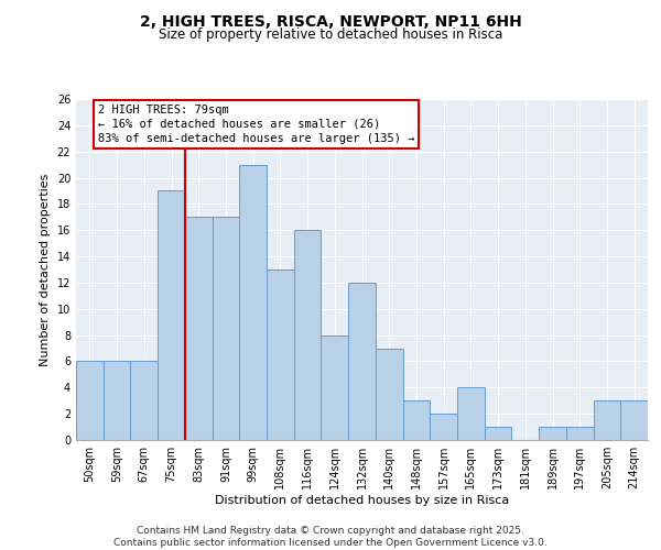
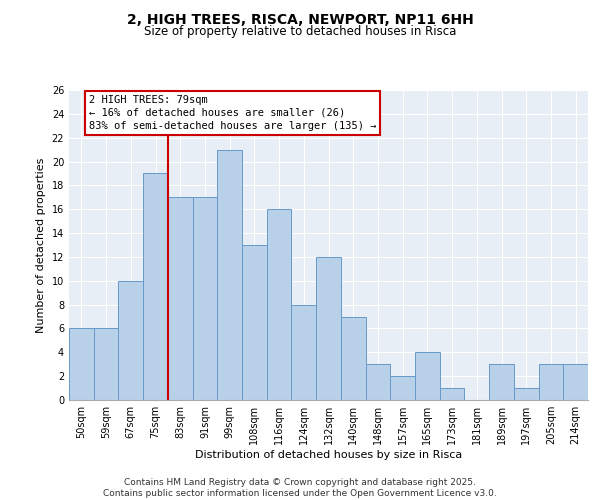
67sqm: 6 -> 10
189sqm: 1 -> 3
